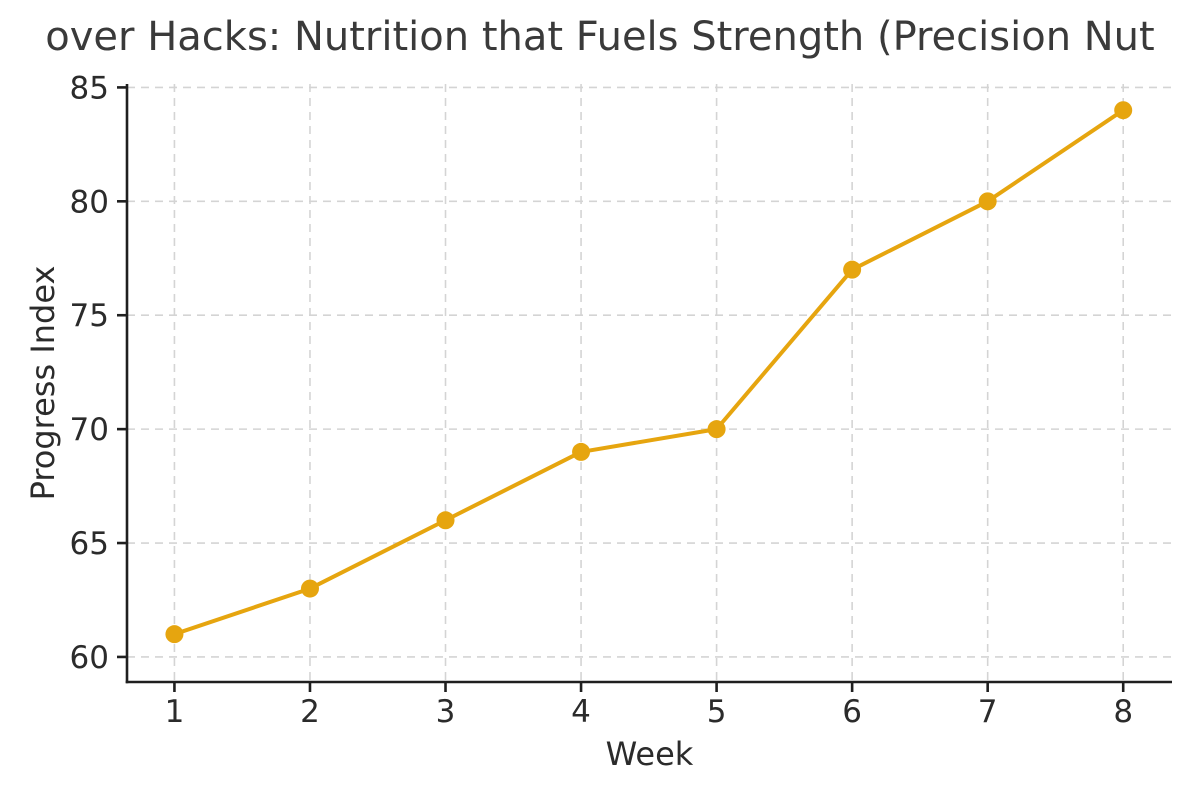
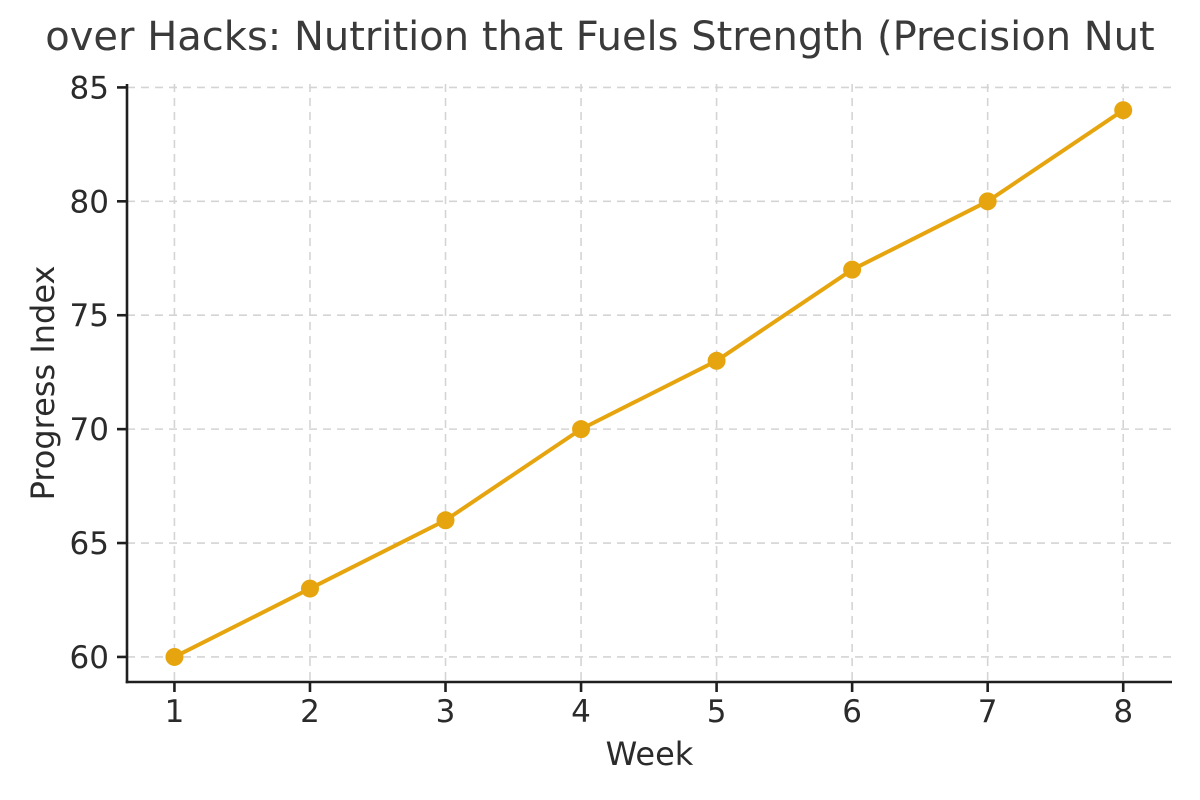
1: 61 -> 60
4: 69 -> 70
5: 70 -> 73
